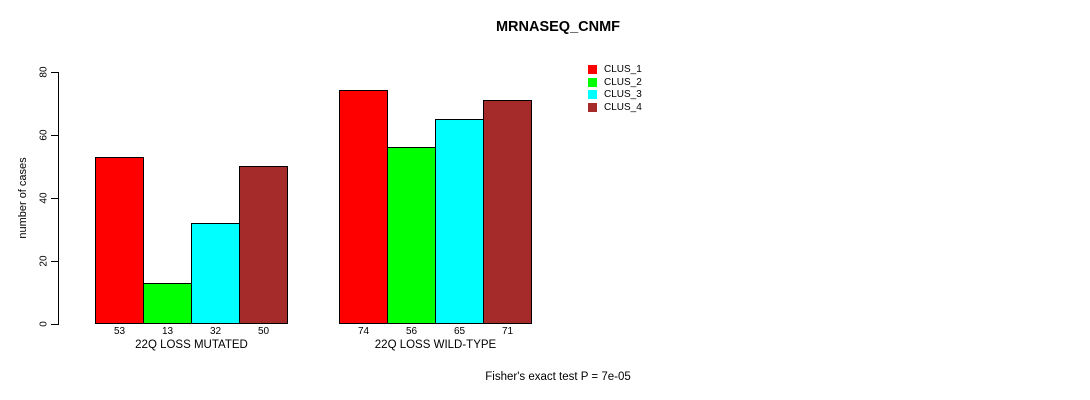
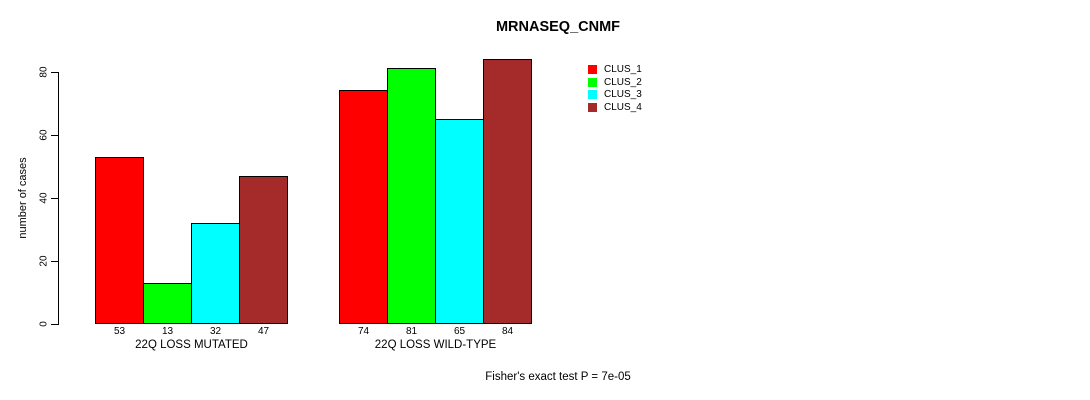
CLUS_4/22Q LOSS MUTATED: 50 -> 47
CLUS_2/22Q LOSS WILD-TYPE: 56 -> 81
CLUS_4/22Q LOSS WILD-TYPE: 71 -> 84
